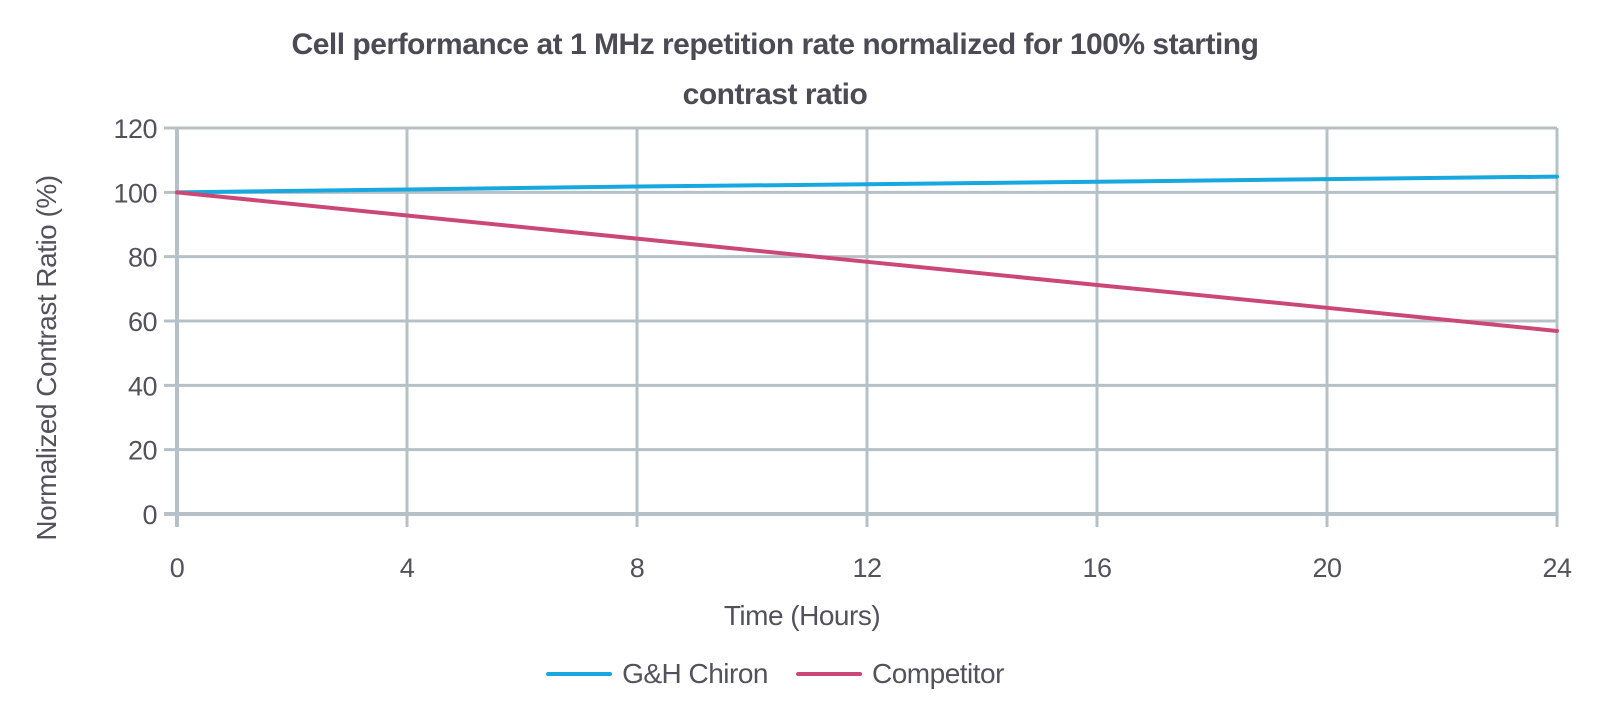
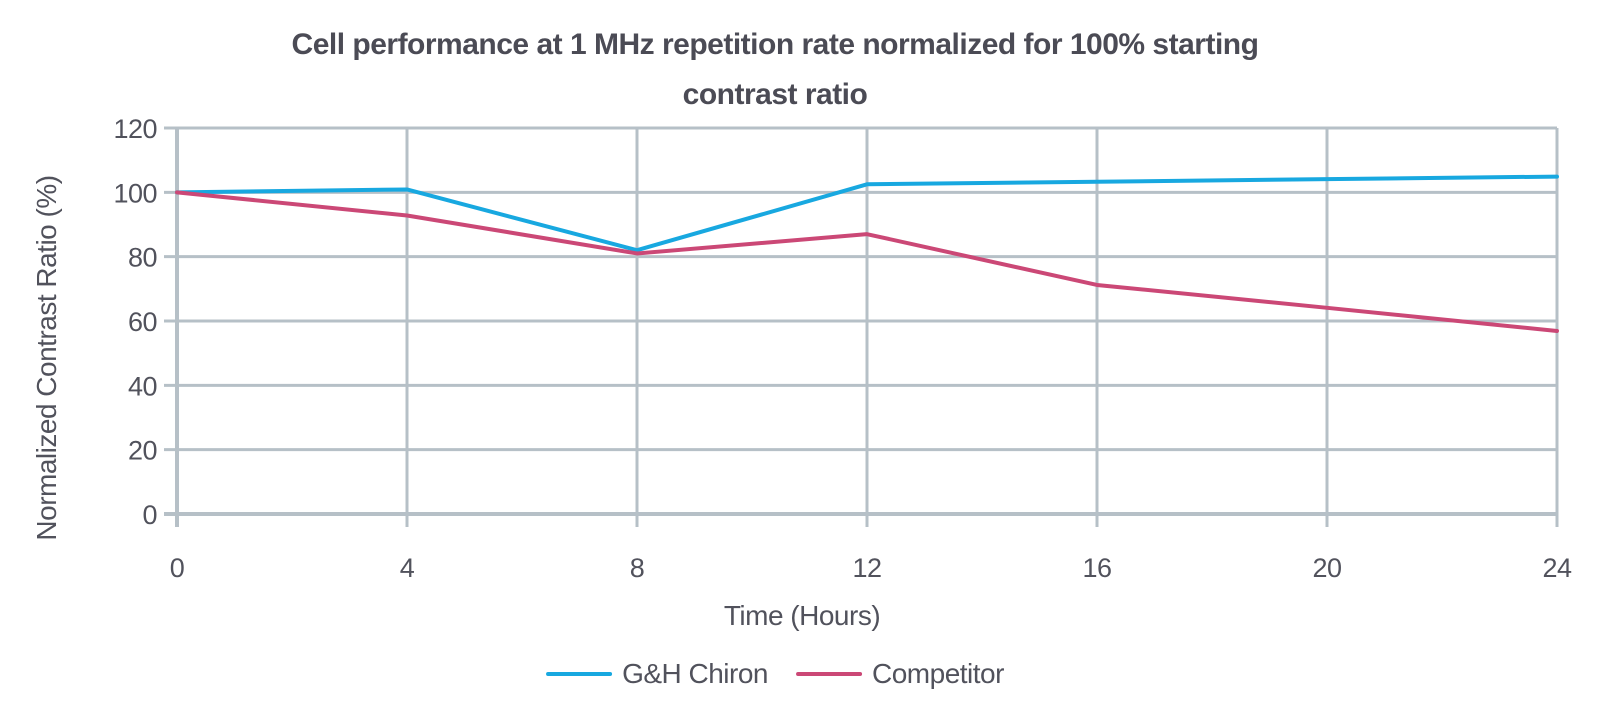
G&H Chiron/8: 102 -> 82
Competitor/8: 86 -> 81
Competitor/12: 78 -> 87
